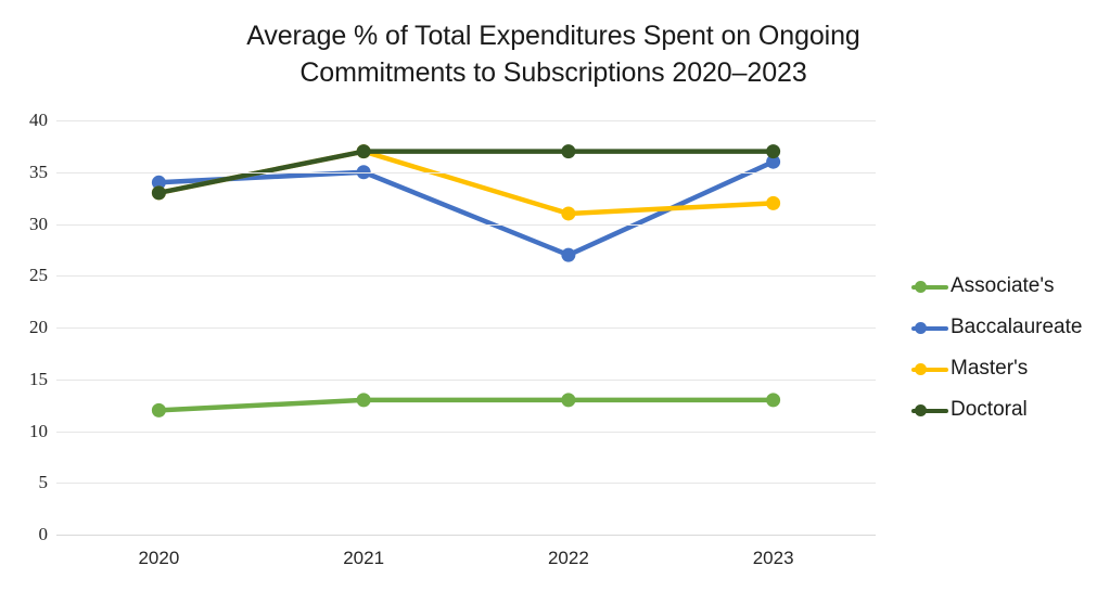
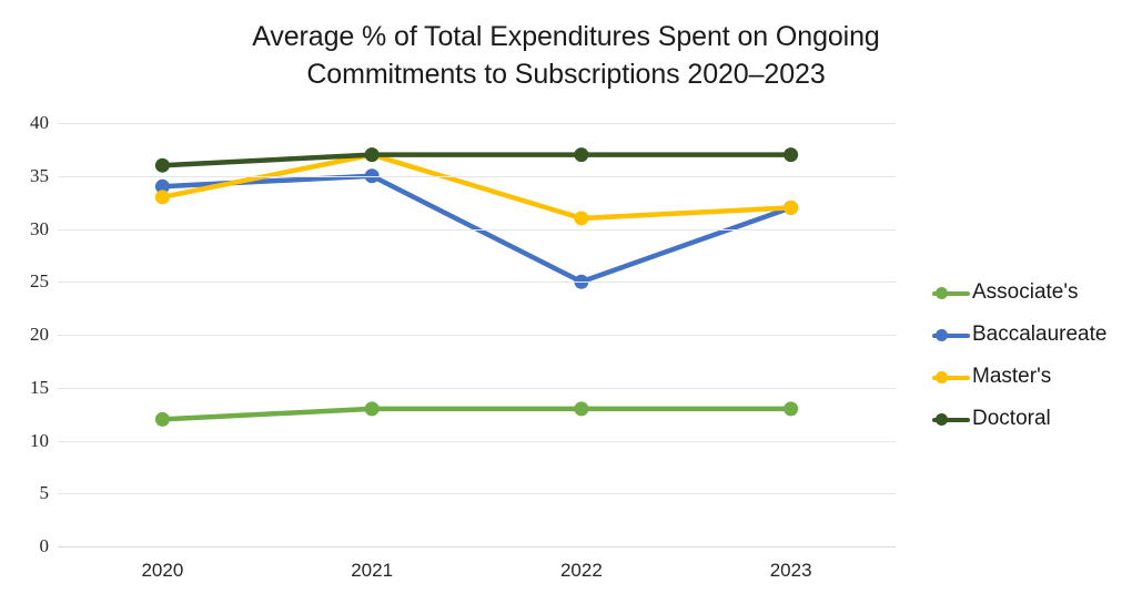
Doctoral/2020: 33 -> 36
Baccalaureate/2022: 27 -> 25
Baccalaureate/2023: 36 -> 32
